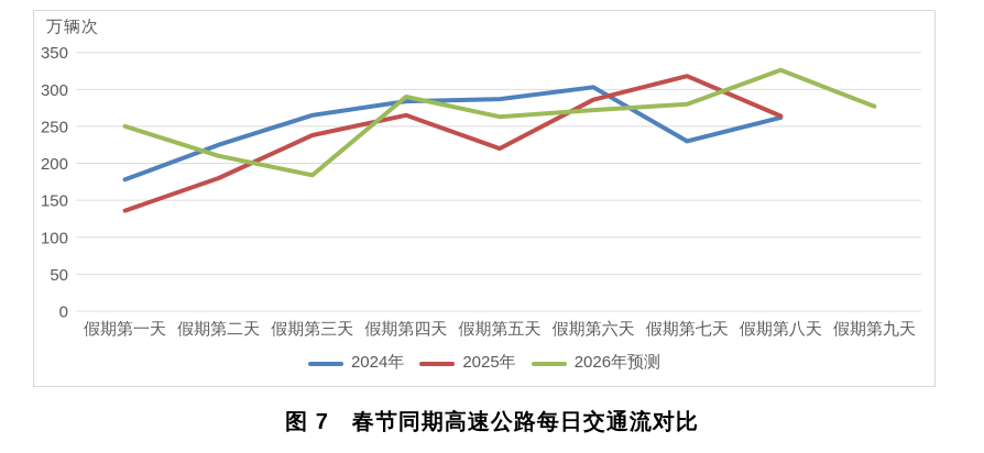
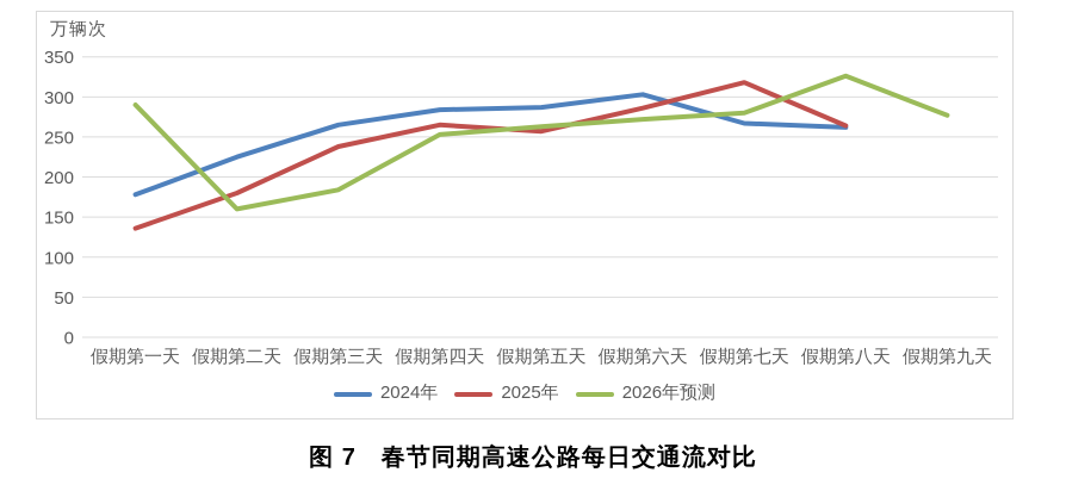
2026年预测/假期第一天: 250 -> 290
2026年预测/假期第二天: 210 -> 160
2026年预测/假期第四天: 290 -> 250
2025年/假期第五天: 220 -> 260
2024年/假期第七天: 230 -> 270
